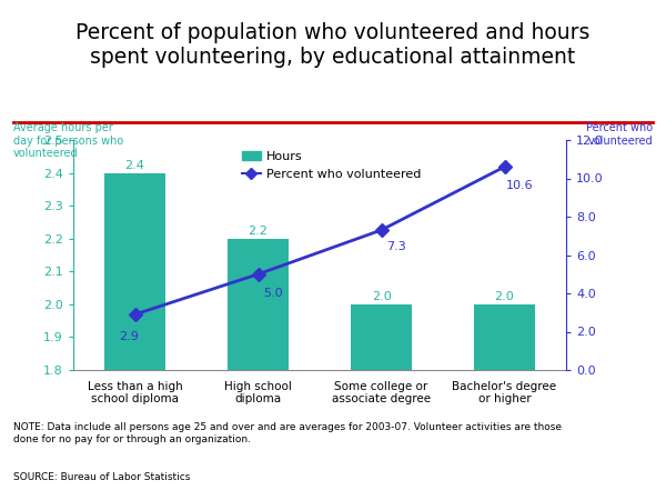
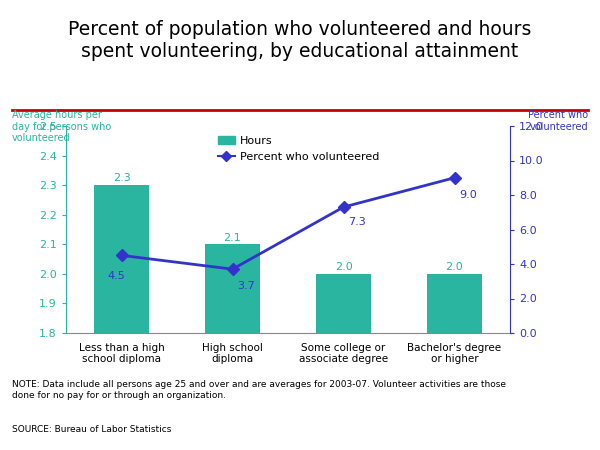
Hours/Less than a high school diploma: 2.4 -> 2.3
Percent who volunteered/Less than a high school diploma: 2.9 -> 4.5
Hours/High school diploma: 2.2 -> 2.1
Percent who volunteered/High school diploma: 5.0 -> 3.7
Percent who volunteered/Bachelor's degree or higher: 10.6 -> 9.0
